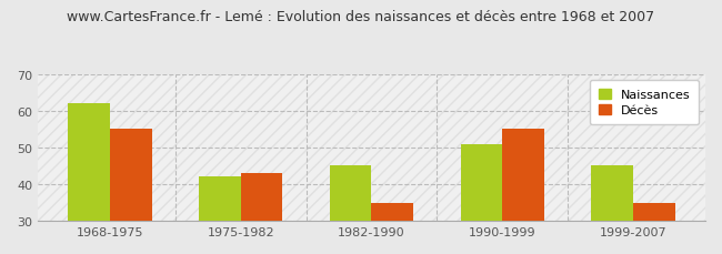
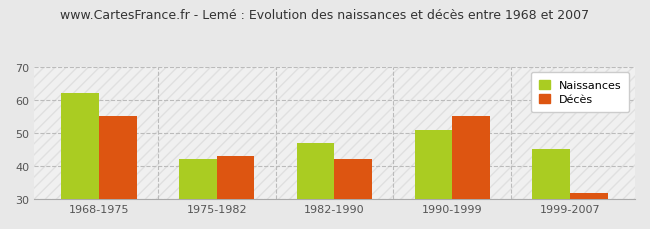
Naissances/1982-1990: 45 -> 47
Décès/1982-1990: 35 -> 42
Décès/1999-2007: 35 -> 32
